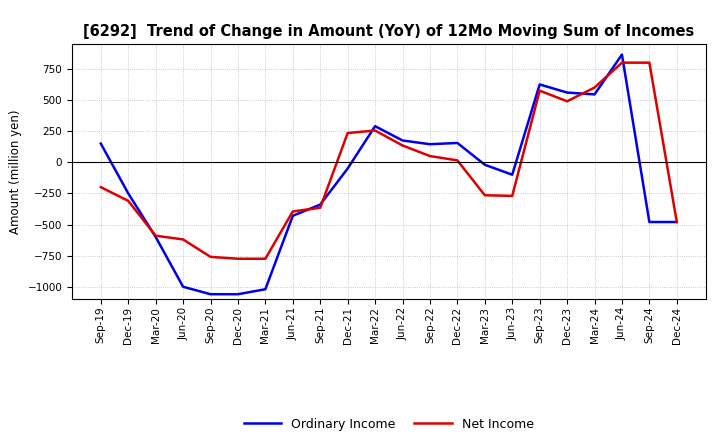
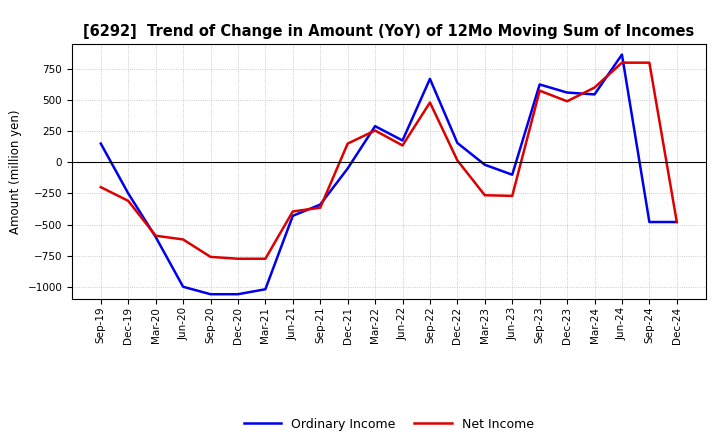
Net Income/Dec-21: 240 -> 150
Ordinary Income/Sep-22: 140 -> 670
Net Income/Sep-22: 50 -> 480
